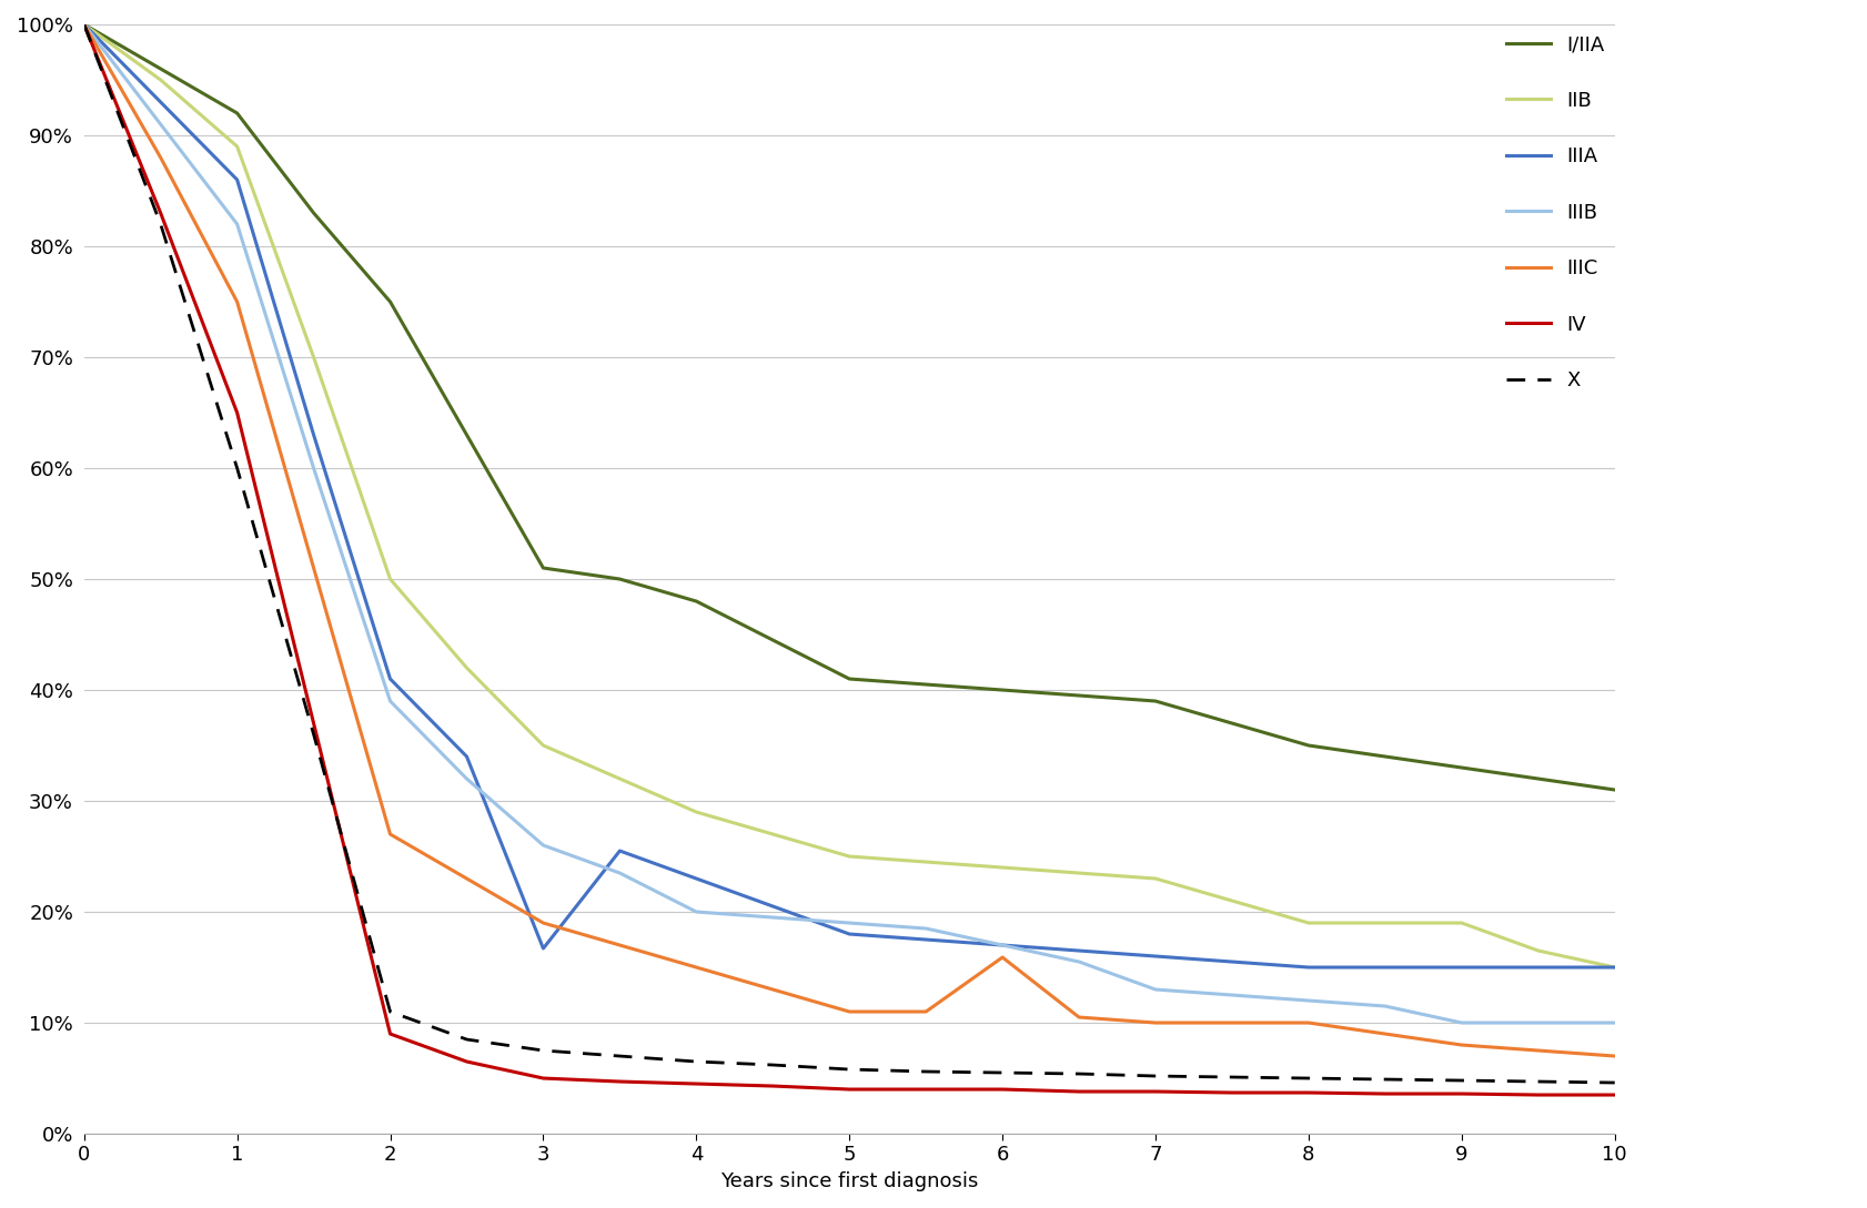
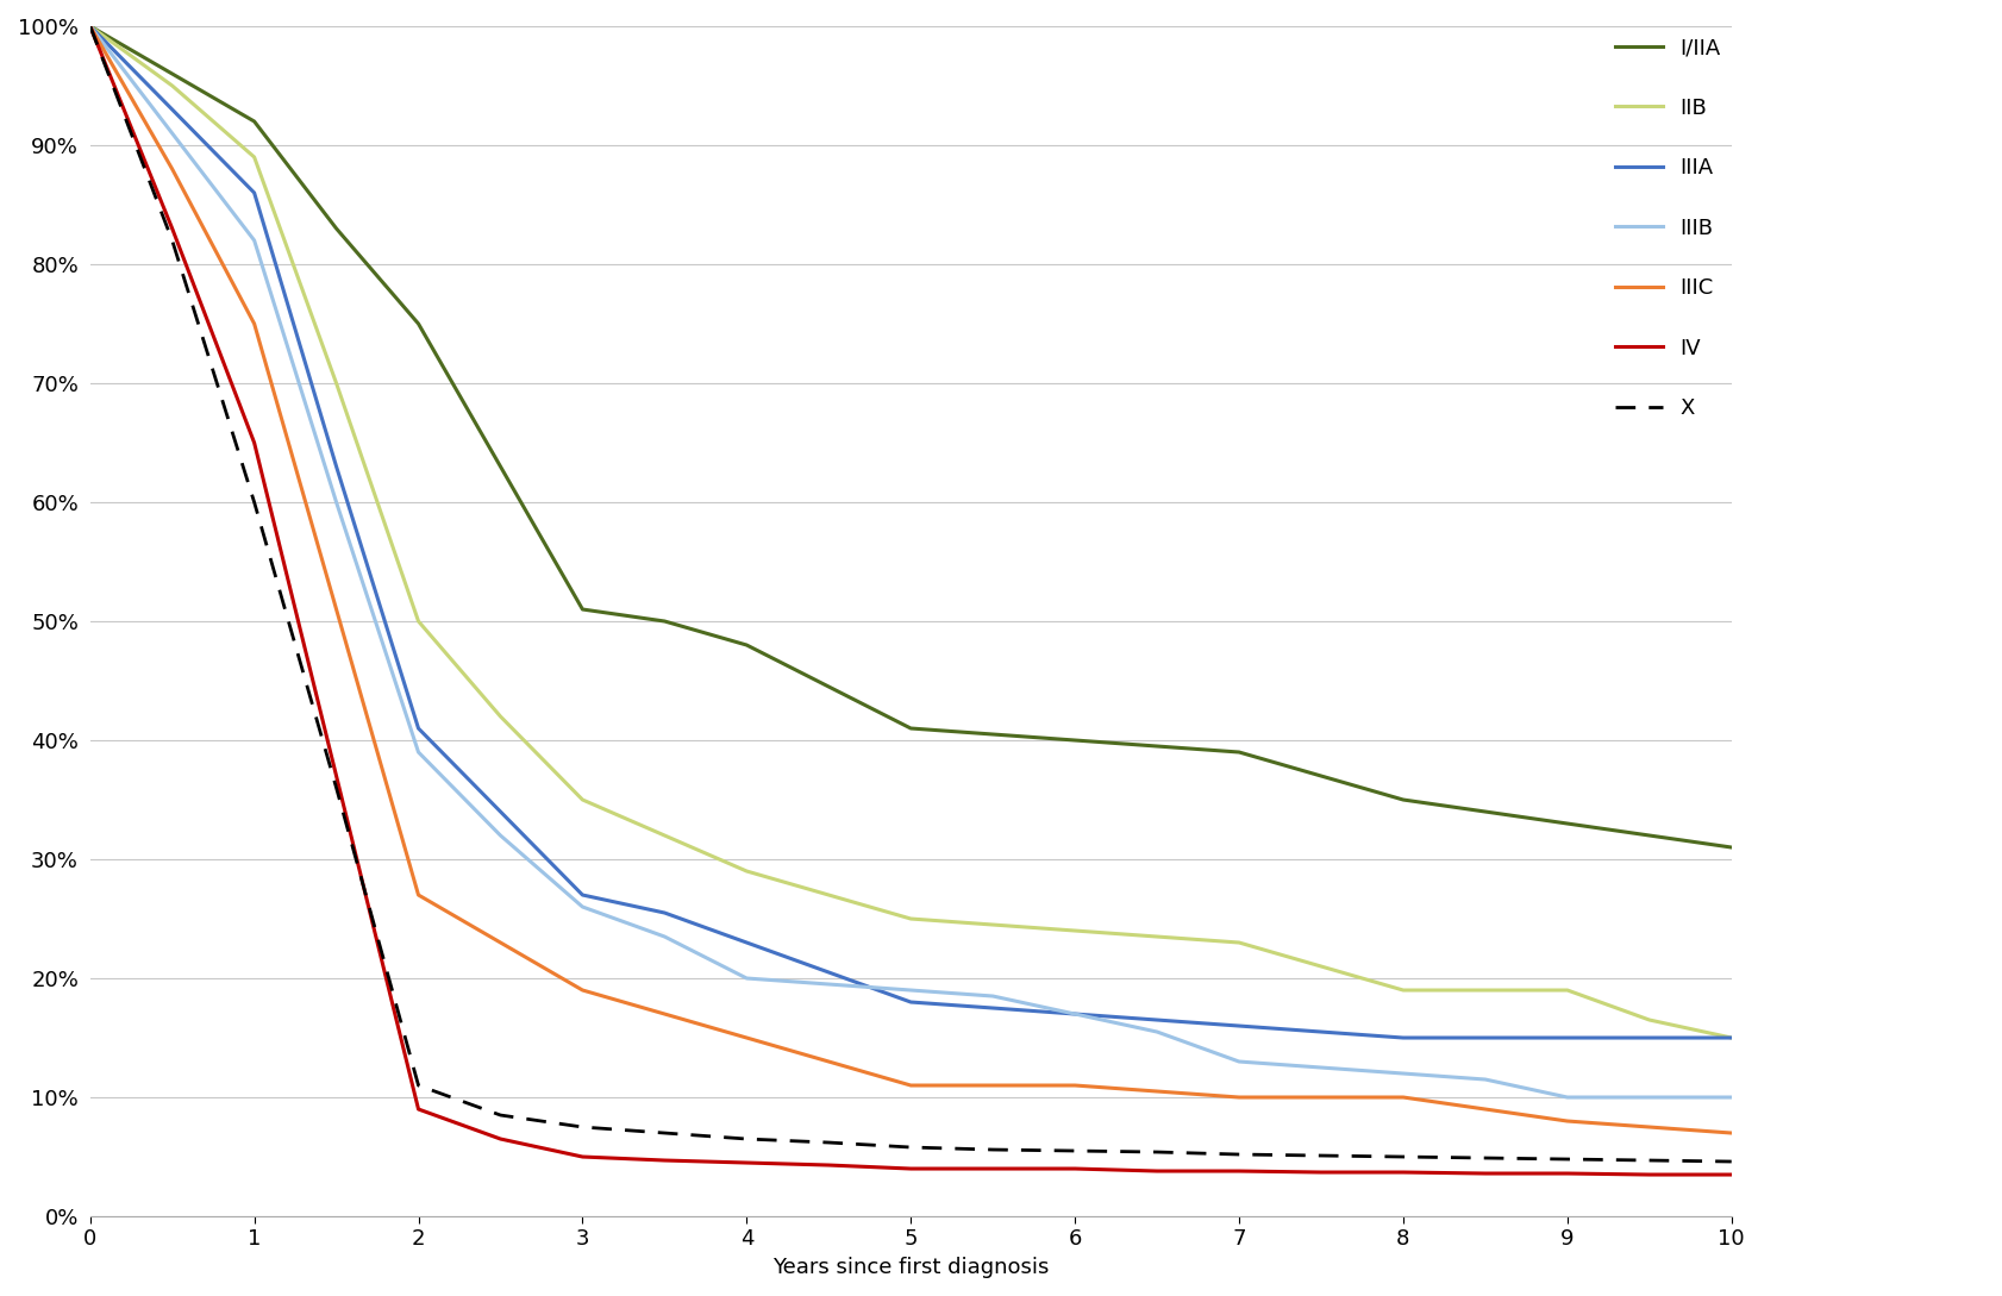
IIIA/3: 16.7% -> 27.0%
IIIC/6: 15.9% -> 11.0%
